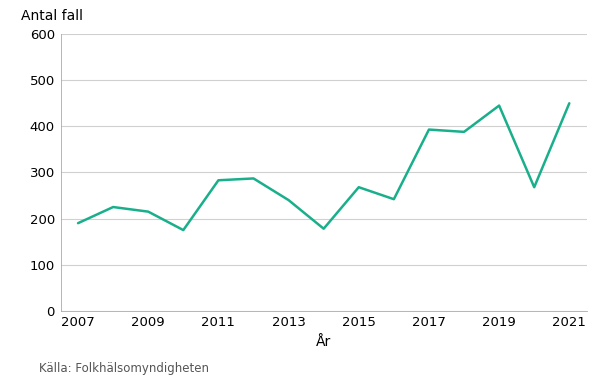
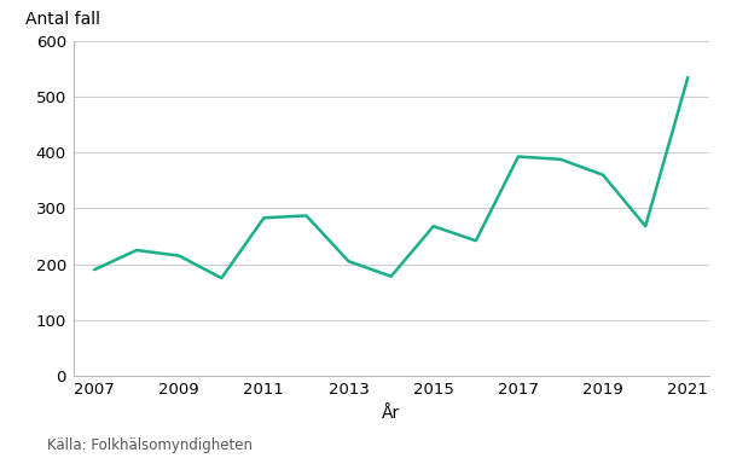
2013: 240 -> 205
2019: 445 -> 360
2021: 450 -> 535
